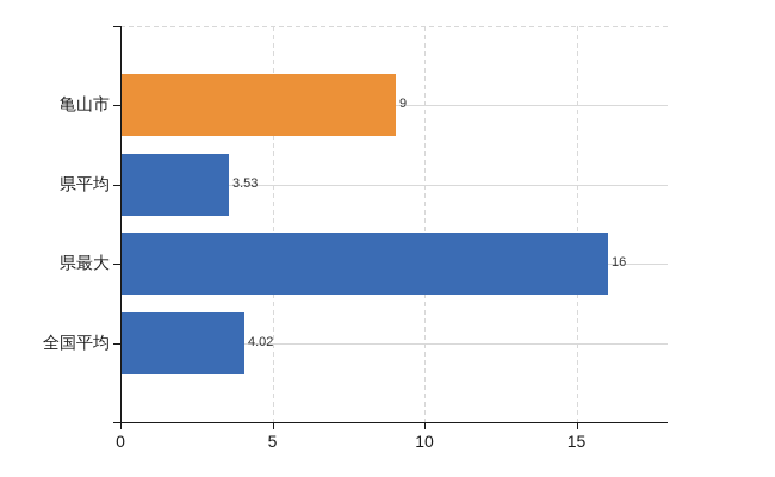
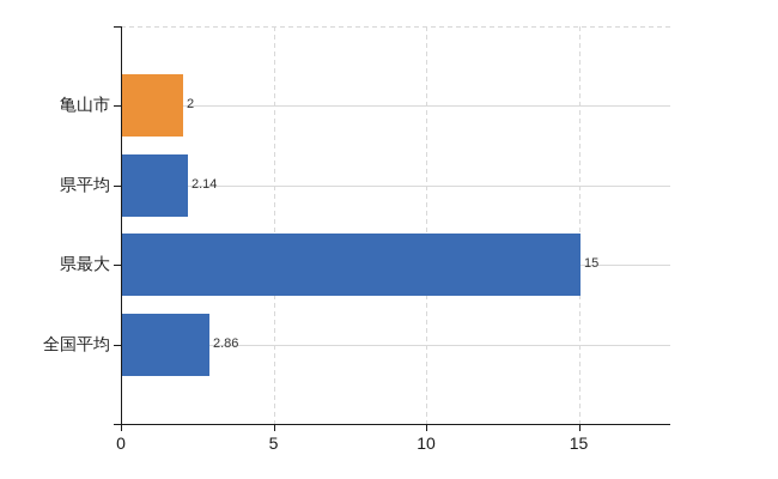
亀山市: 9 -> 2
県平均: 3.53 -> 2.14
県最大: 16 -> 15
全国平均: 4.02 -> 2.86
